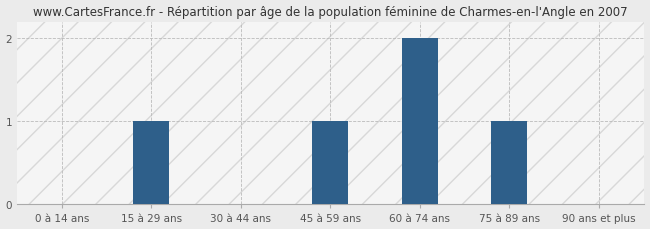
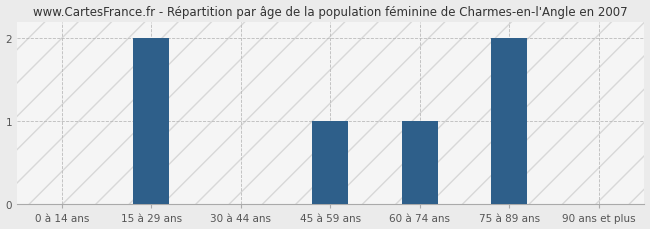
15 à 29 ans: 1 -> 2
60 à 74 ans: 2 -> 1
75 à 89 ans: 1 -> 2
